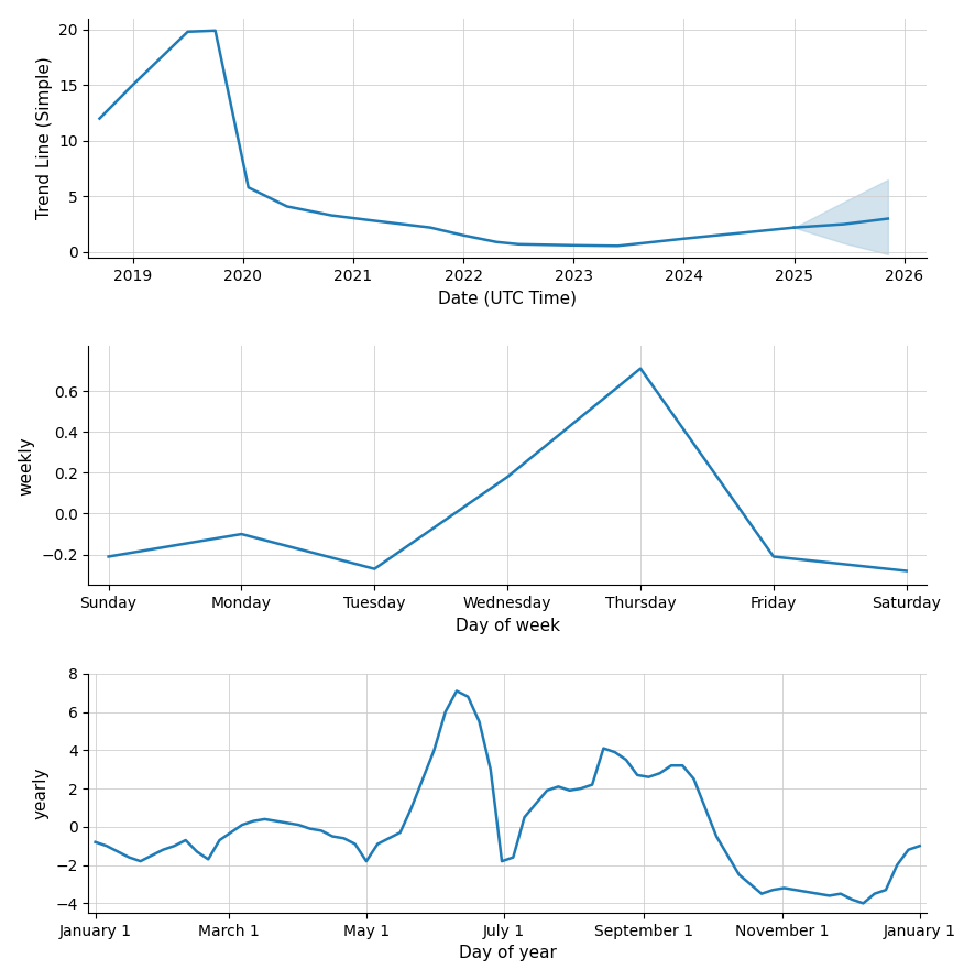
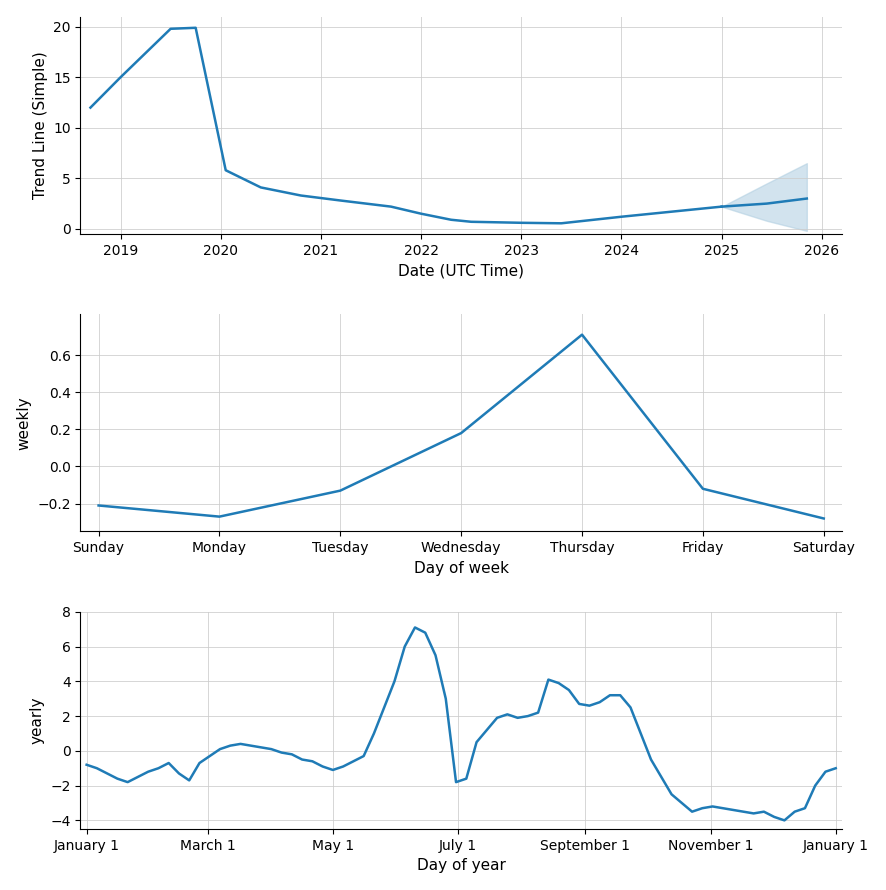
Monday: -0.10 -> -0.27
Tuesday: -0.27 -> -0.13
Friday: -0.21 -> -0.12
May 1: -1.8 -> -1.1
